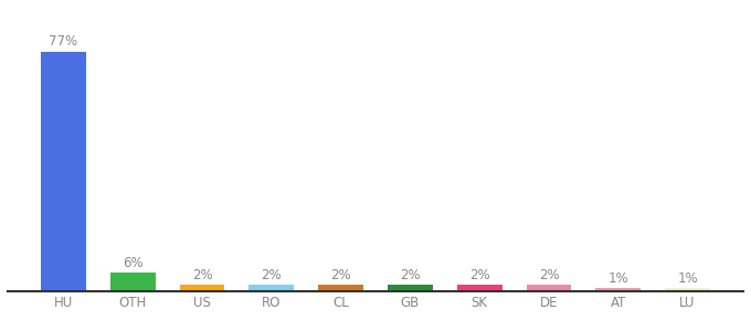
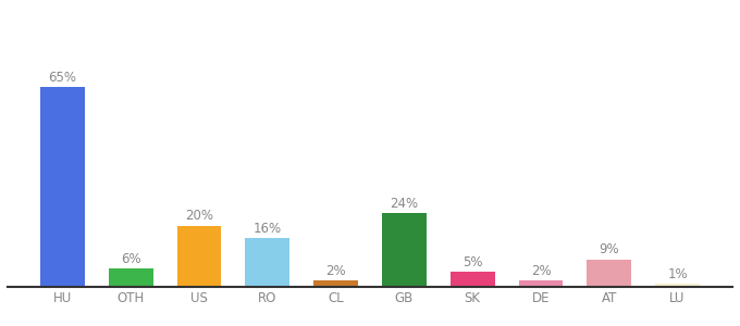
HU: 77% -> 65%
US: 2% -> 20%
RO: 2% -> 16%
GB: 2% -> 24%
SK: 2% -> 5%
AT: 1% -> 9%
